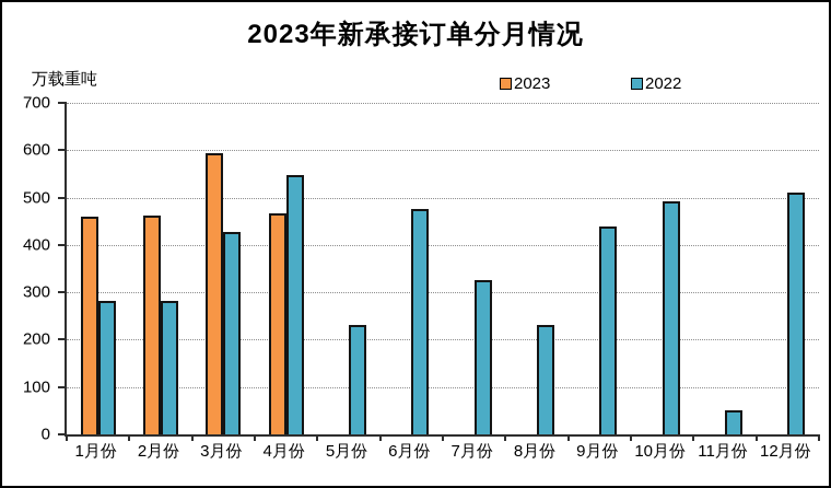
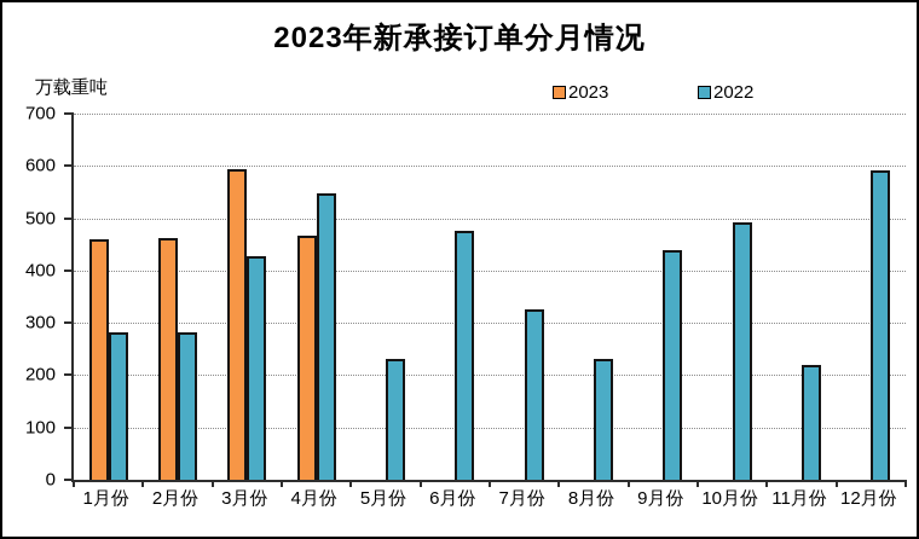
2022/11月份: 50 -> 220
2022/12月份: 510 -> 590
